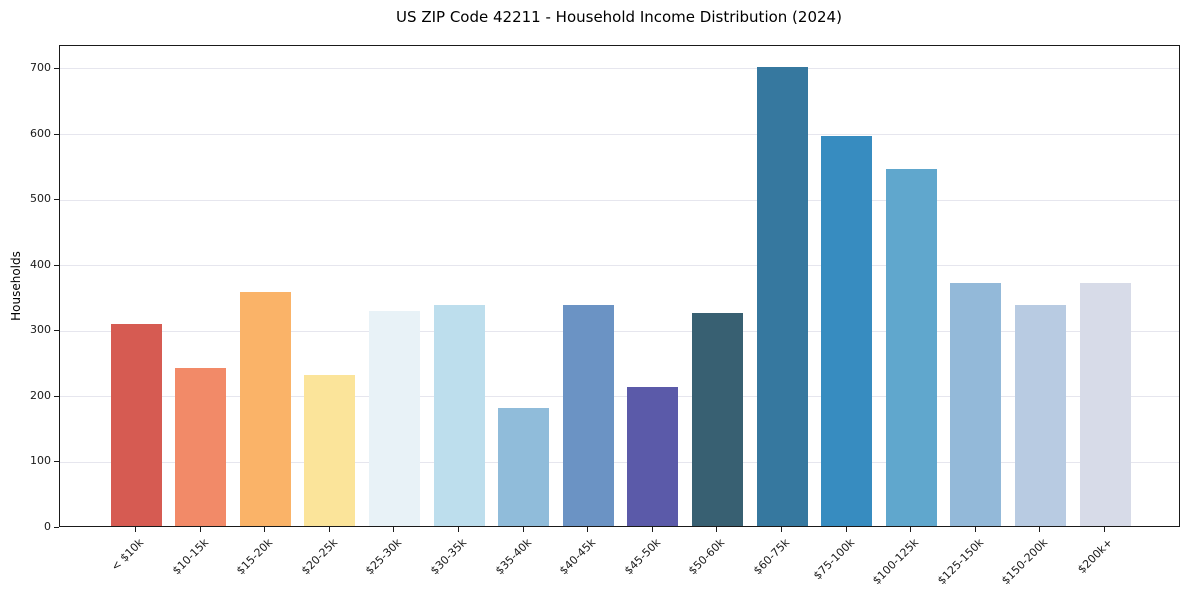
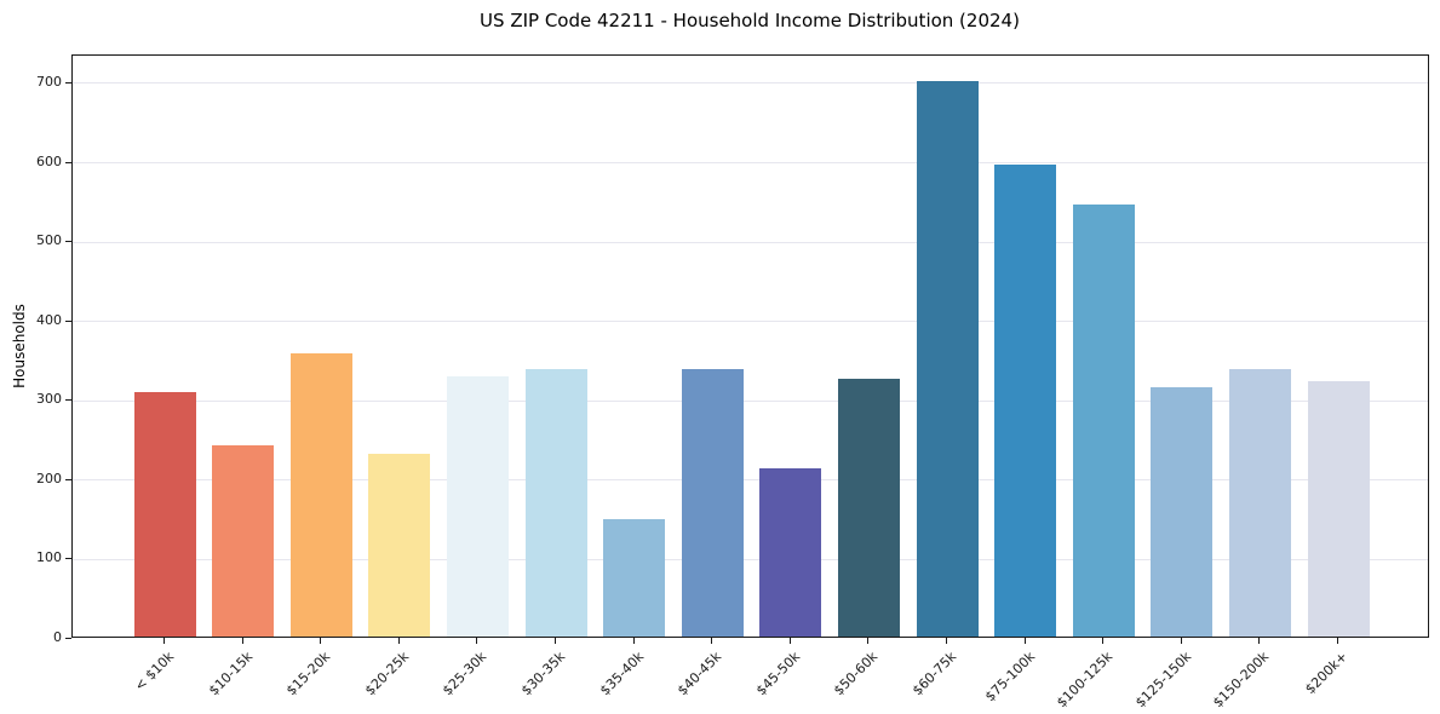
$35-40k: 180 -> 150
$125-150k: 370 -> 310
$200k+: 370 -> 320
